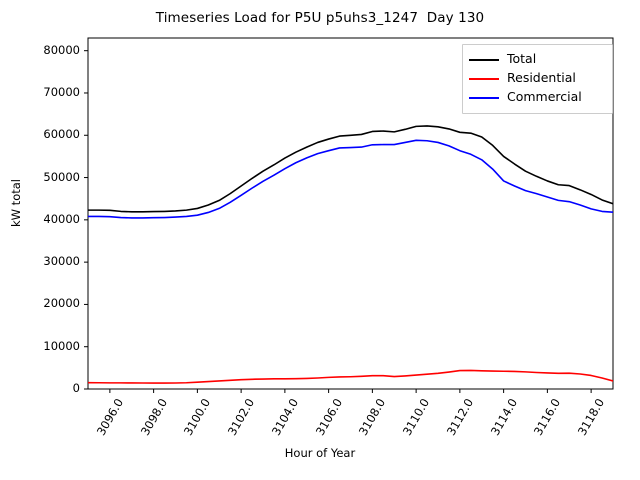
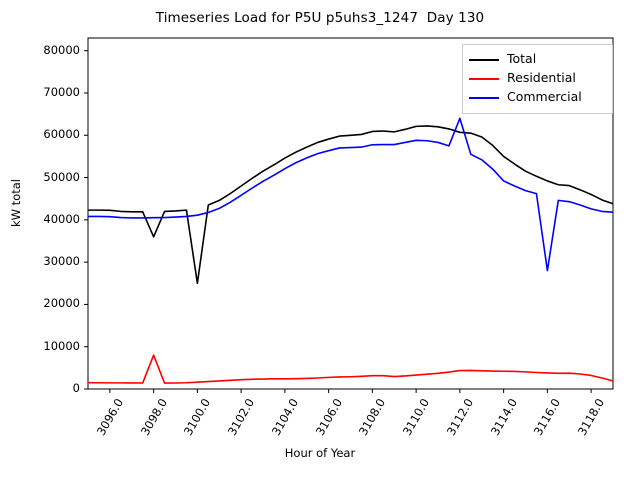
Total/3098.0: 42000 -> 36000
Residential/3098.0: 1000 -> 8000
Total/3100.0: 43000 -> 25000
Commercial/3112.0: 56000 -> 64000
Commercial/3116.0: 45000 -> 28000
